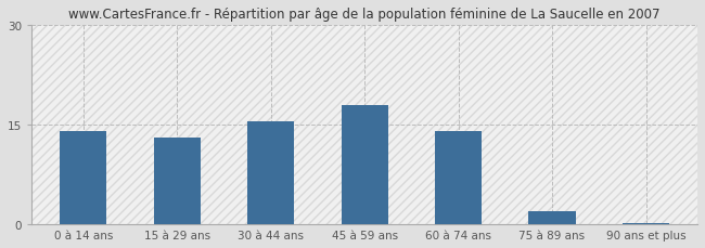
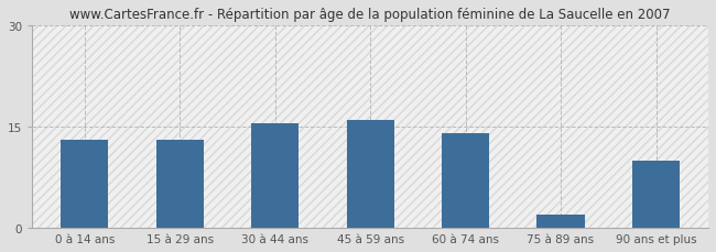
0 à 14 ans: 14.0 -> 13.0
45 à 59 ans: 18.0 -> 16.0
90 ans et plus: 0.2 -> 10.0
